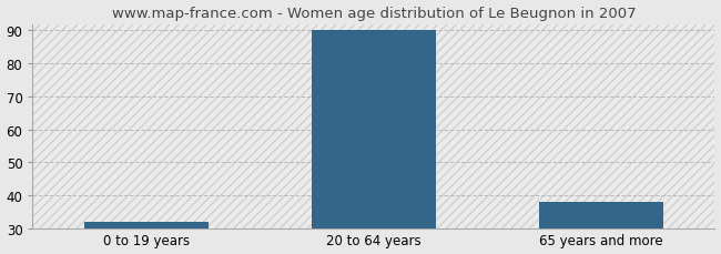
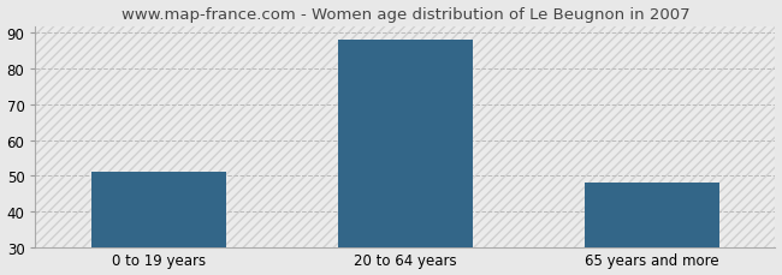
0 to 19 years: 32 -> 51
20 to 64 years: 90 -> 88
65 years and more: 38 -> 48
